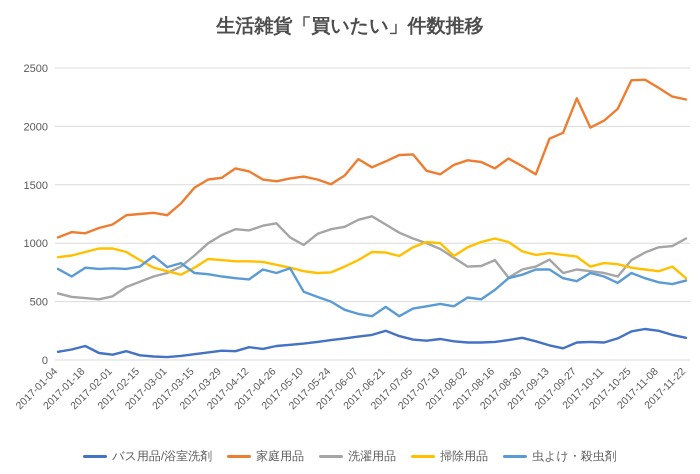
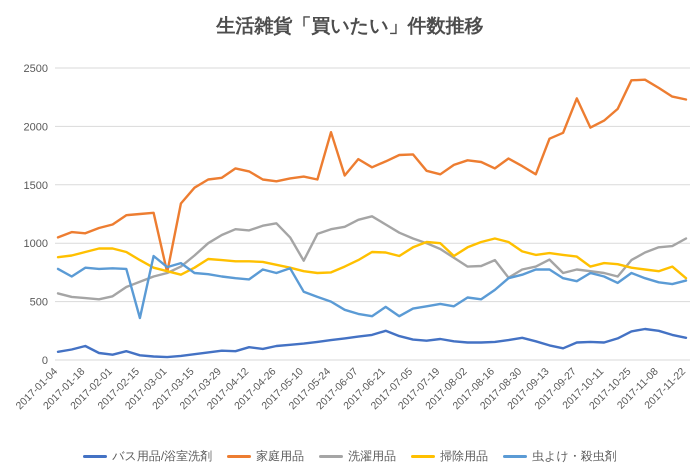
虫よけ・殺虫剤/2017-02-15: 800 -> 360
家庭用品/2017-03-01: 1240 -> 750
洗濯用品/2017-05-10: 980 -> 850
家庭用品/2017-05-24: 1500 -> 1950
